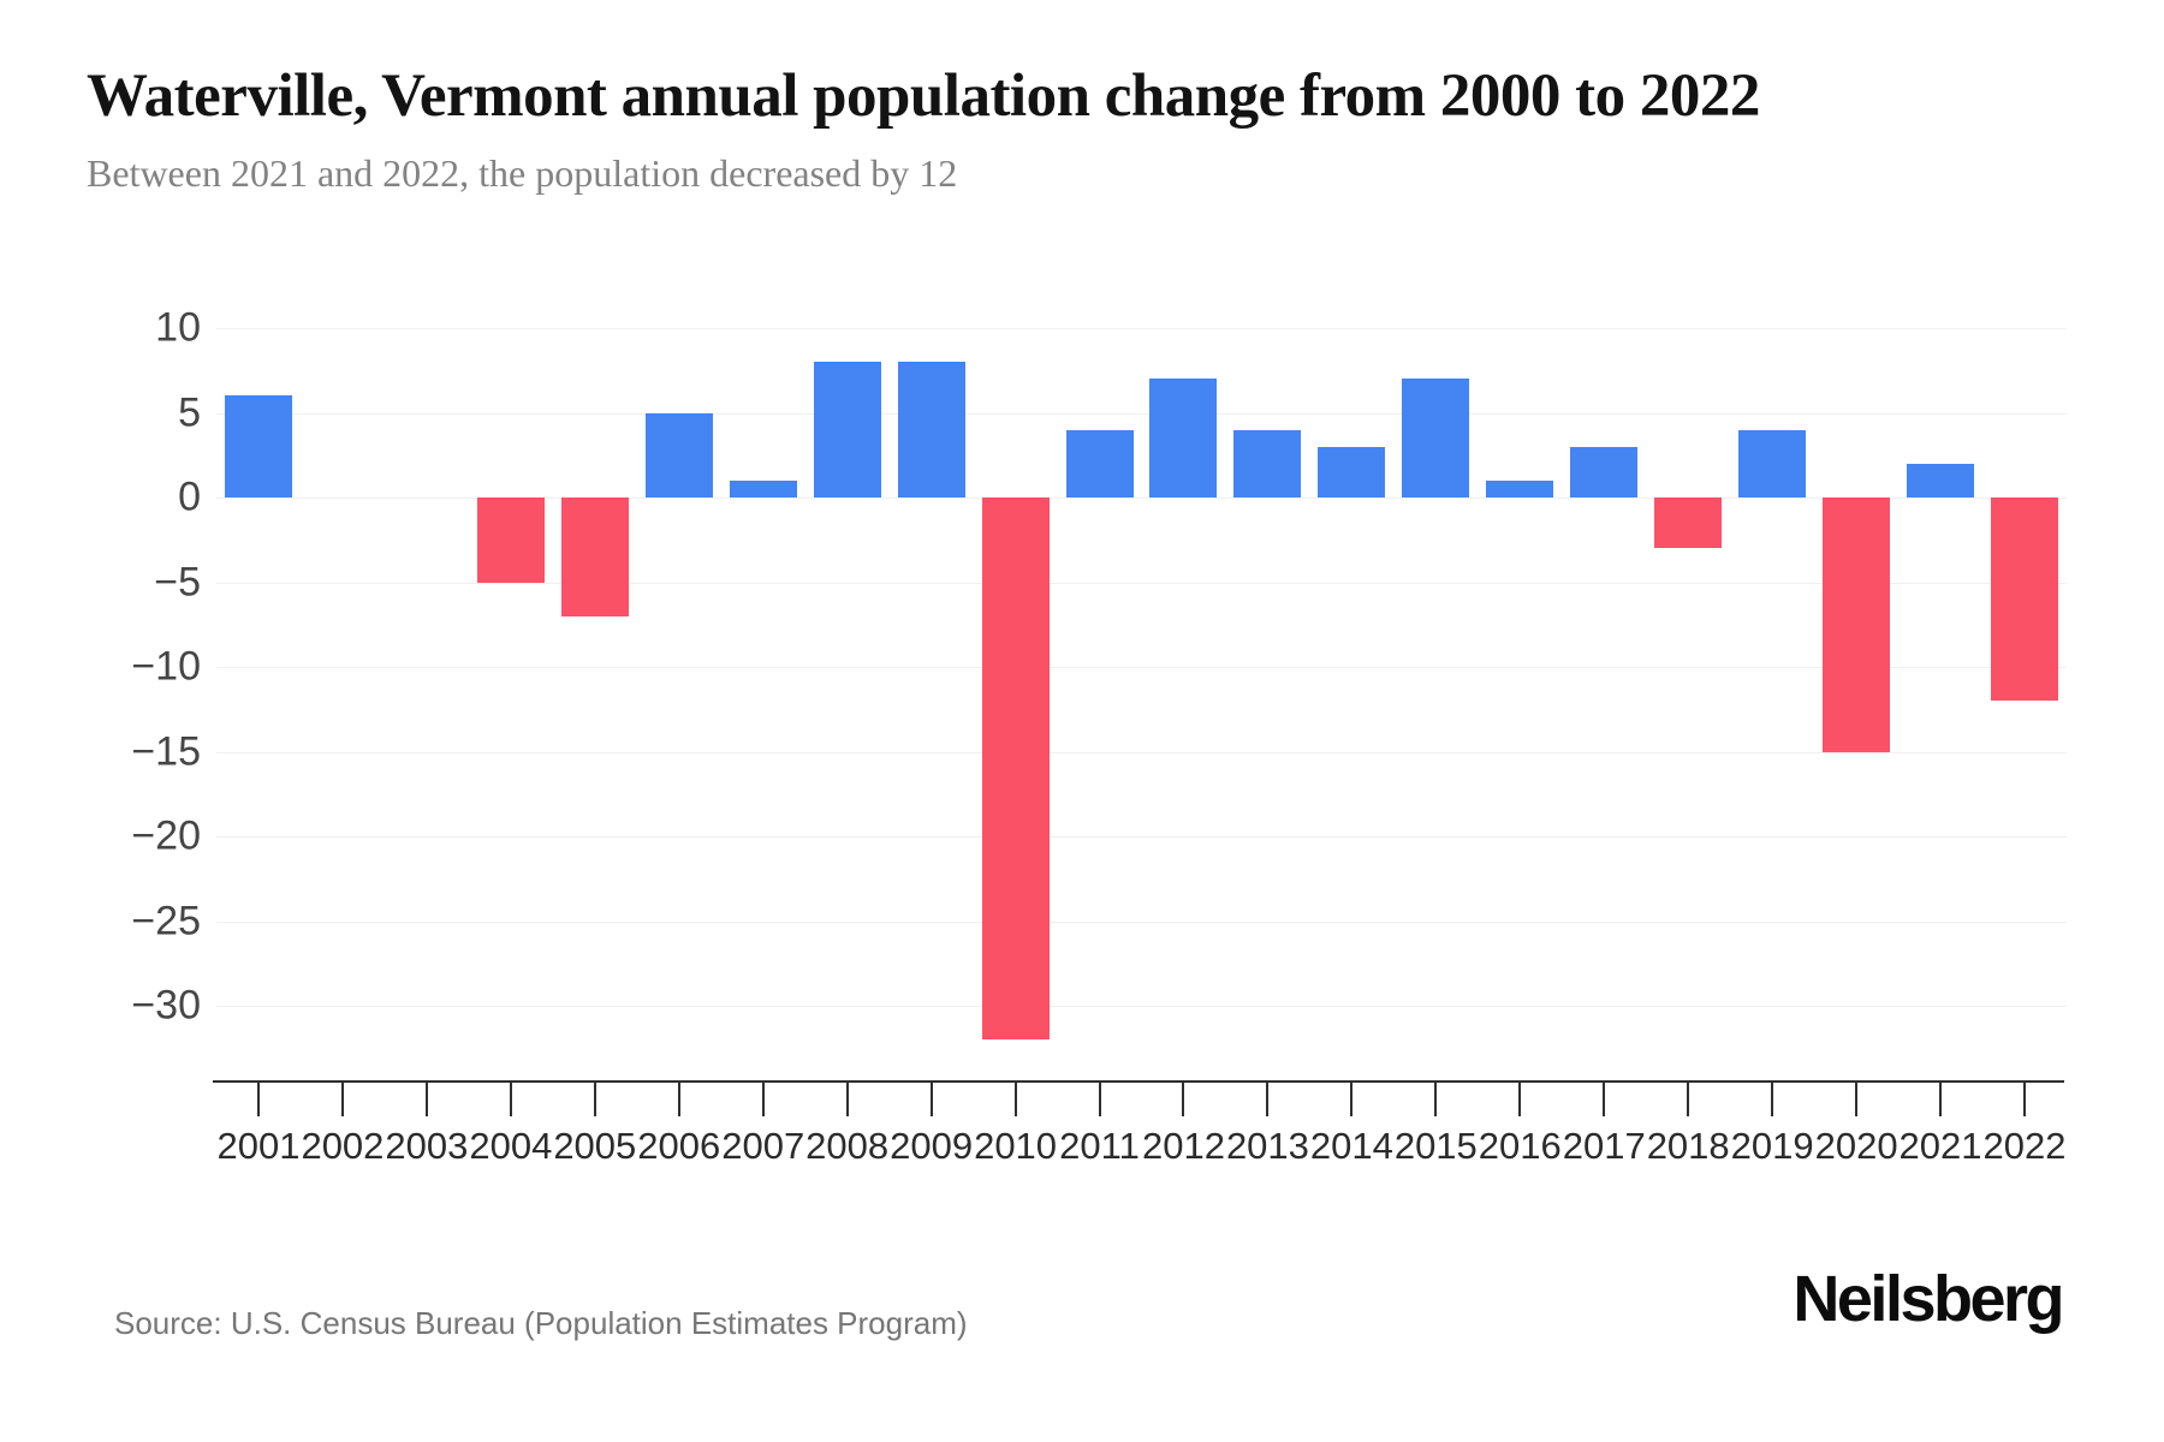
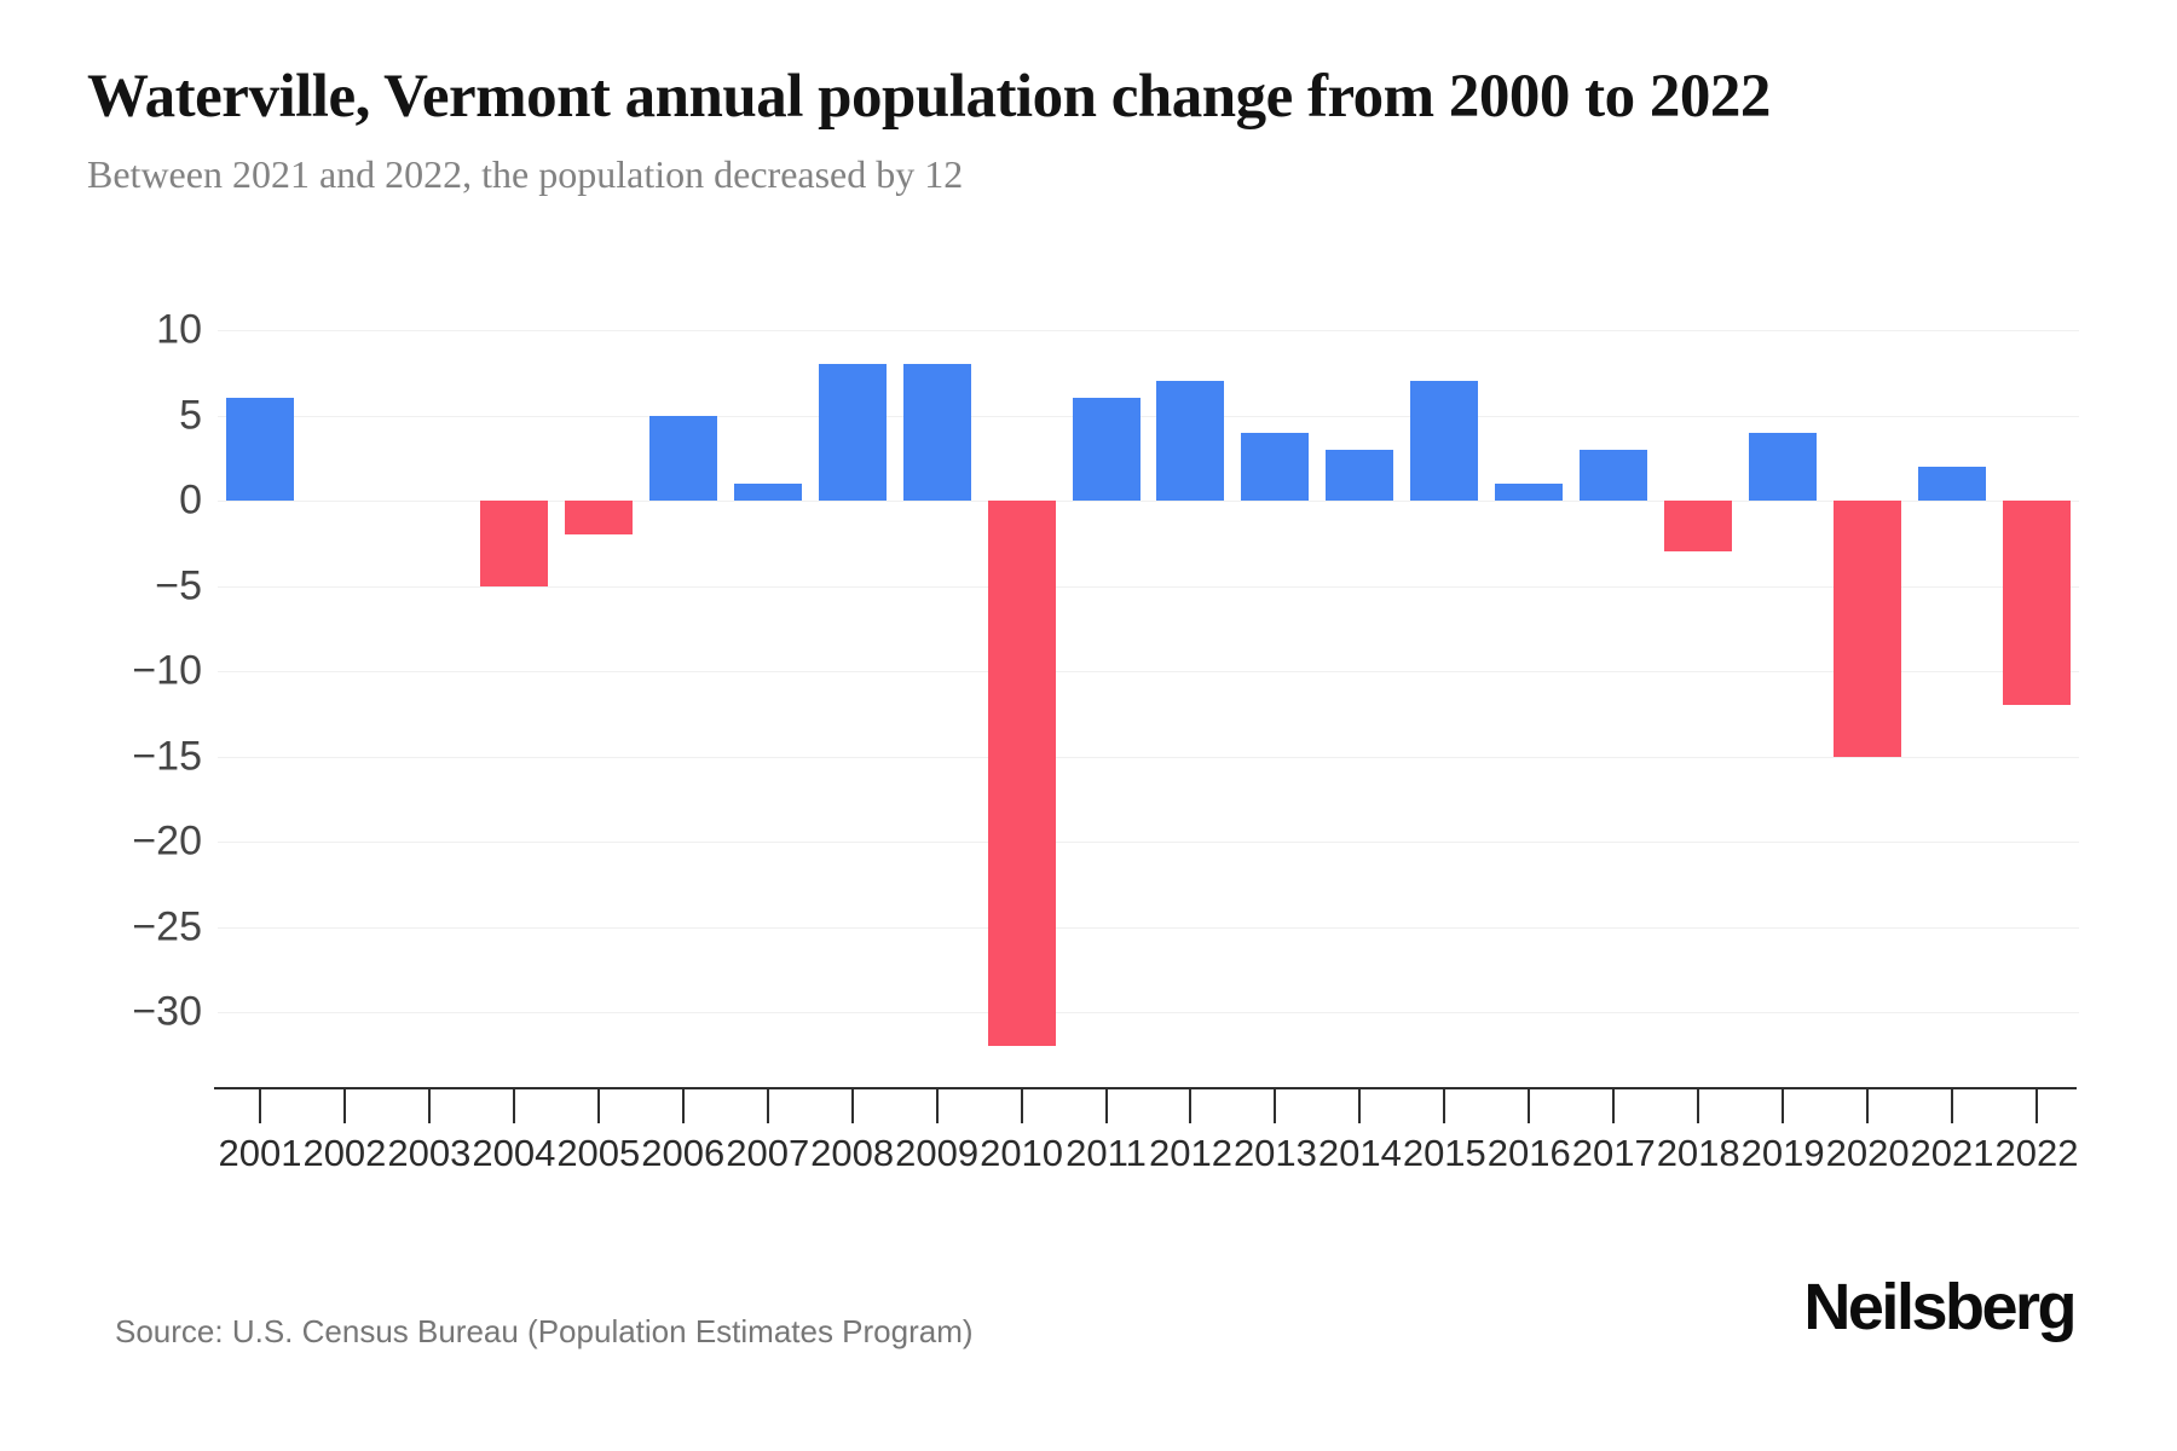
2005: -7 -> -2
2011: 4 -> 6
